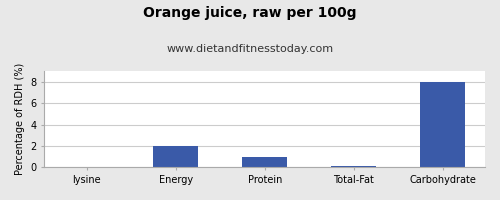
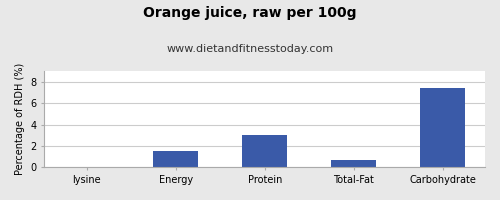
Energy: 2.0 -> 1.5
Protein: 1.0 -> 3.0
Total-Fat: 0.1 -> 0.7
Carbohydrate: 8.0 -> 7.4
